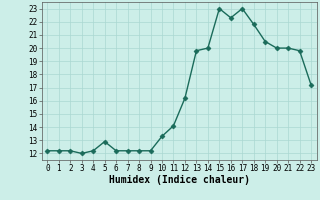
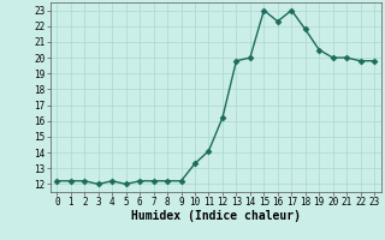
5: 12.9 -> 12.0
23: 17.2 -> 19.8
